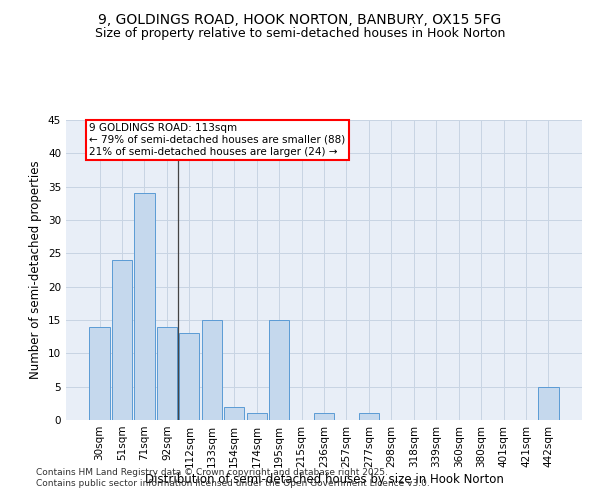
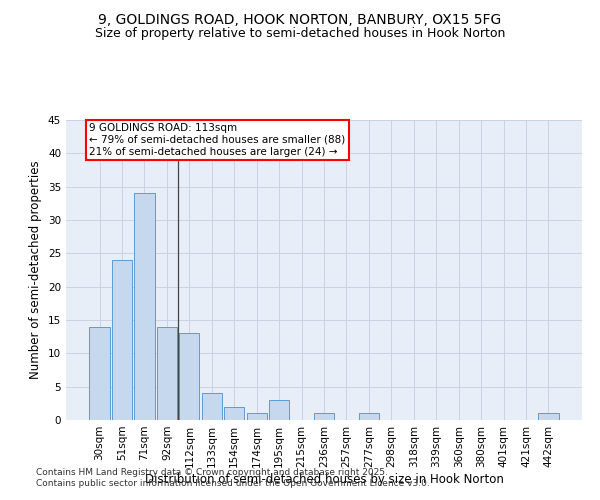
133sqm: 15 -> 4
195sqm: 15 -> 3
442sqm: 5 -> 1
